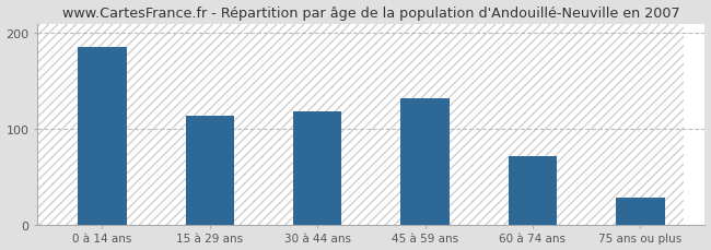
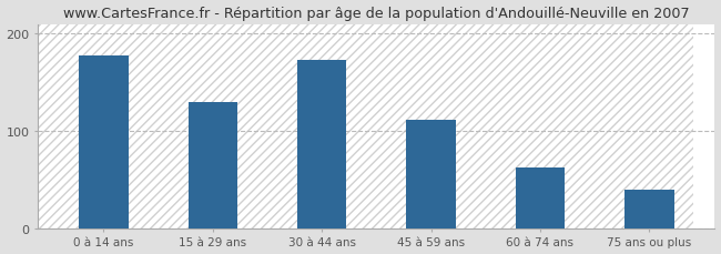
0 à 14 ans: 186 -> 178
15 à 29 ans: 114 -> 130
30 à 44 ans: 118 -> 173
45 à 59 ans: 132 -> 112
60 à 74 ans: 72 -> 63
75 ans ou plus: 28 -> 40
